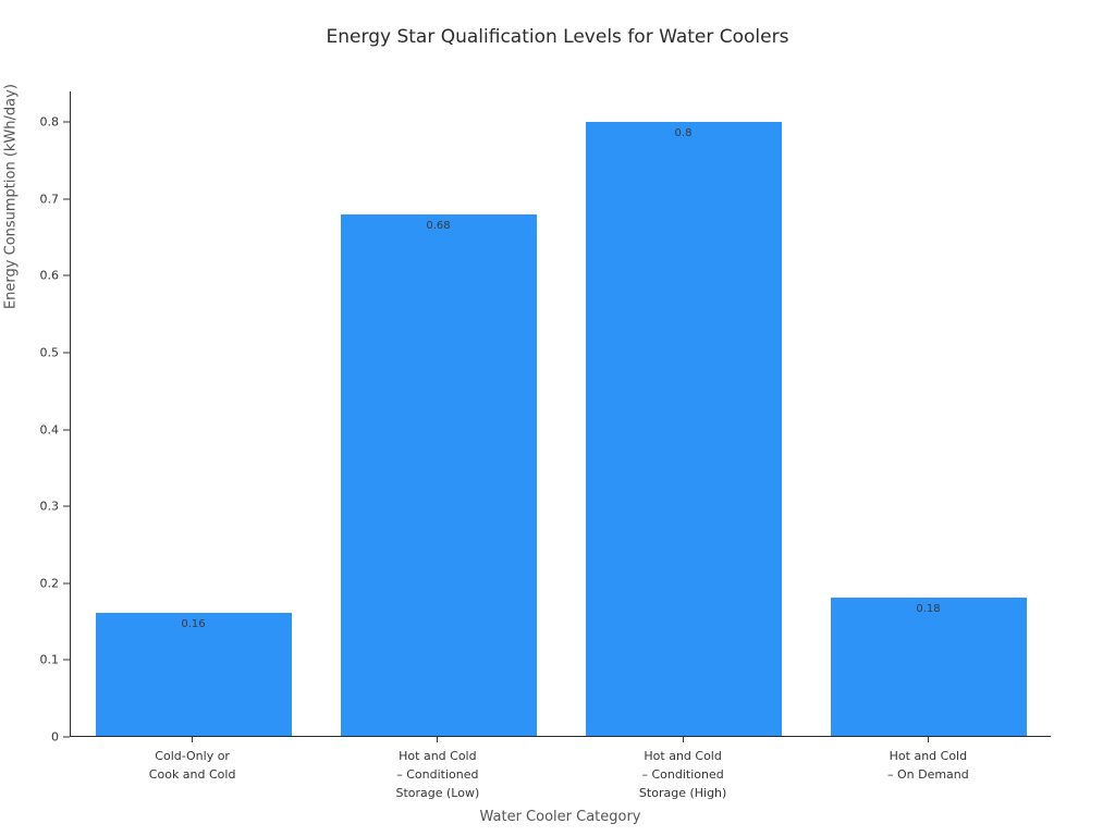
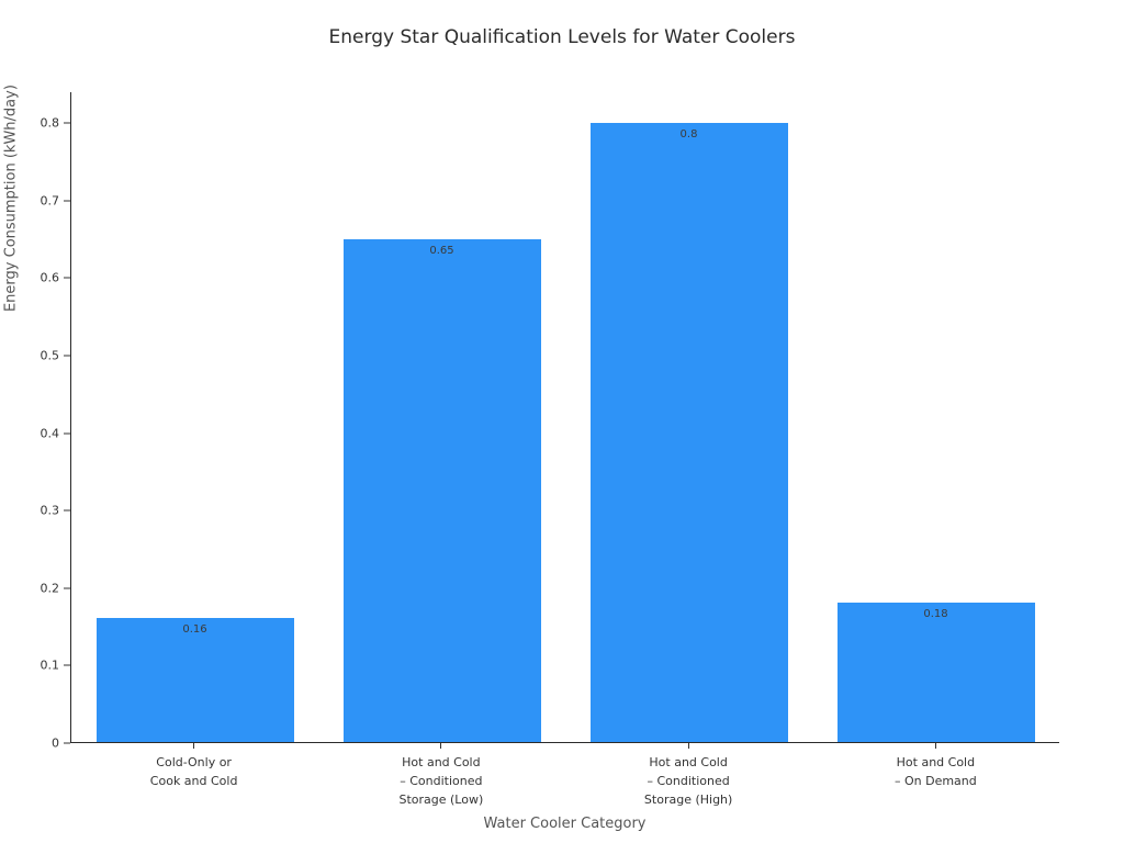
Hot and Cold – Conditioned Storage (Low): 0.68 -> 0.65
